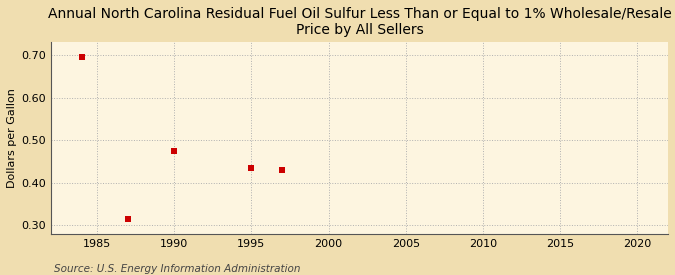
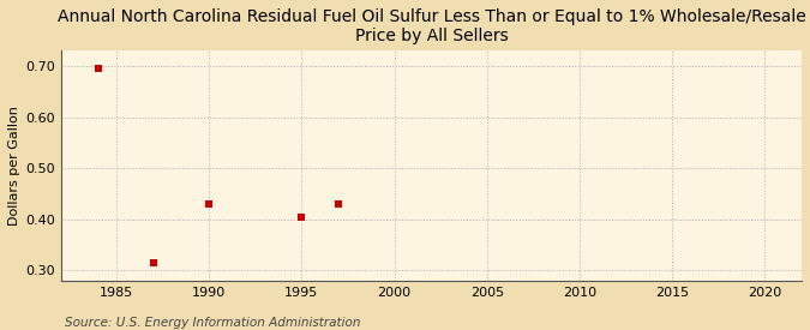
1990: 0.475 -> 0.430
1995: 0.435 -> 0.405
